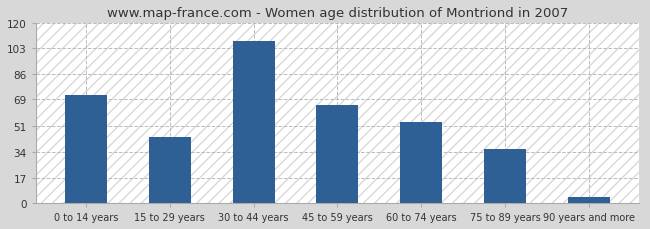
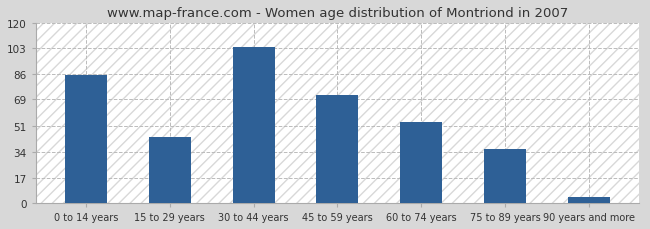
0 to 14 years: 72 -> 85
30 to 44 years: 108 -> 104
45 to 59 years: 65 -> 72
